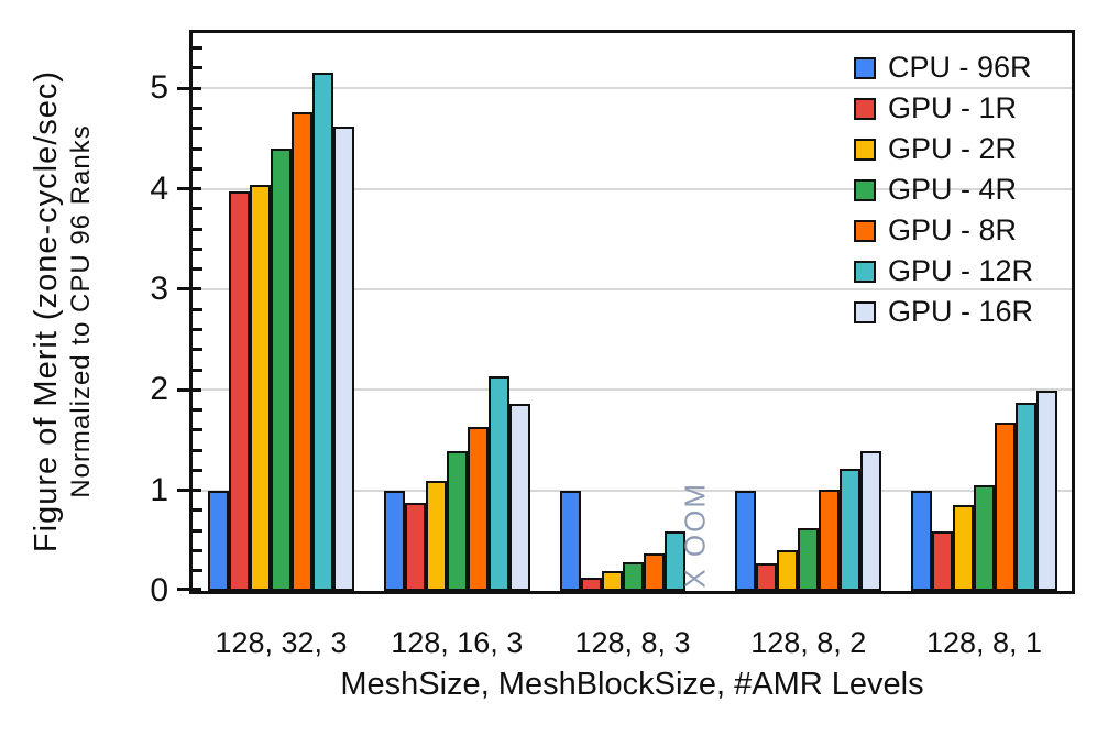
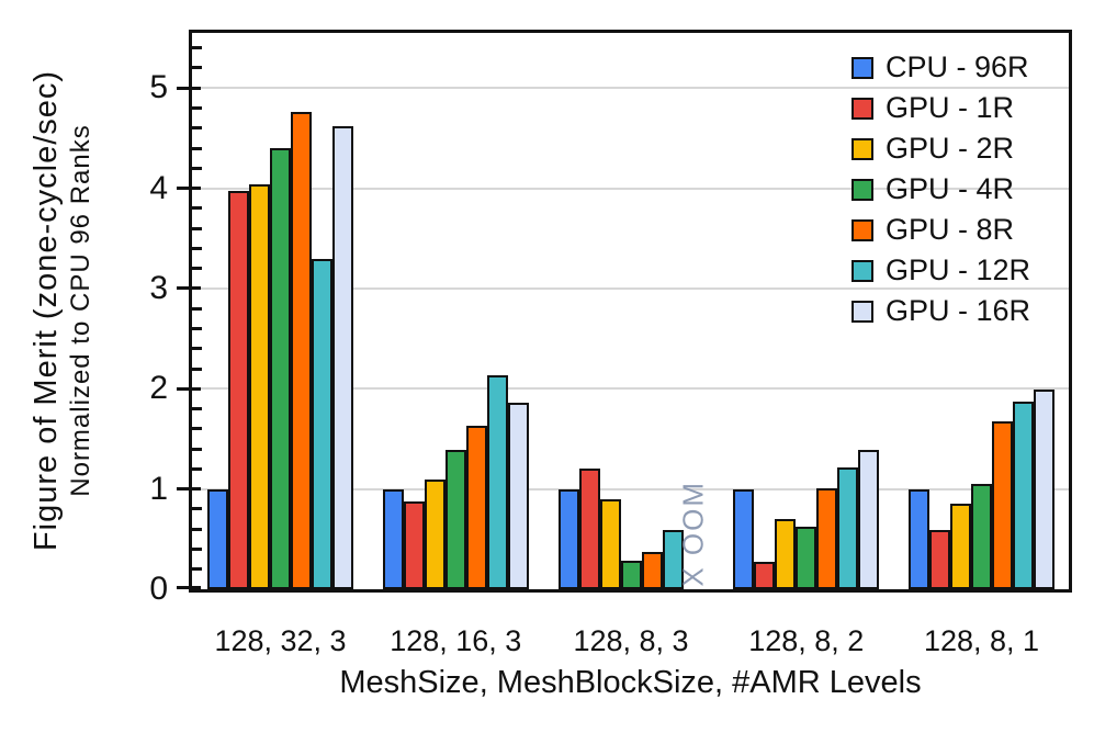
GPU - 12R/128, 32, 3: 5.2 -> 3.3
GPU - 1R/128, 8, 3: 0.1 -> 1.2
GPU - 2R/128, 8, 3: 0.2 -> 0.9
GPU - 2R/128, 8, 2: 0.4 -> 0.7
